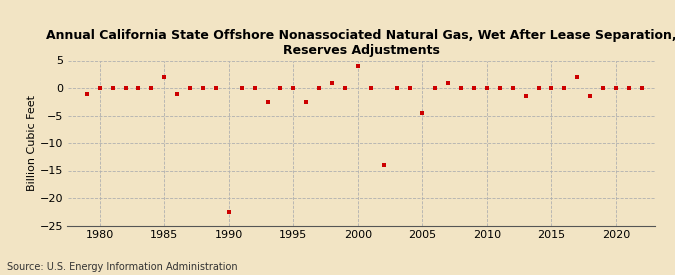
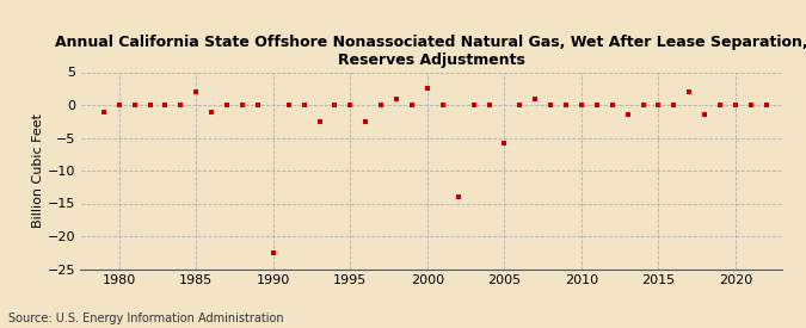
2000: 4.0 -> 2.6
2005: -4.5 -> -5.8
